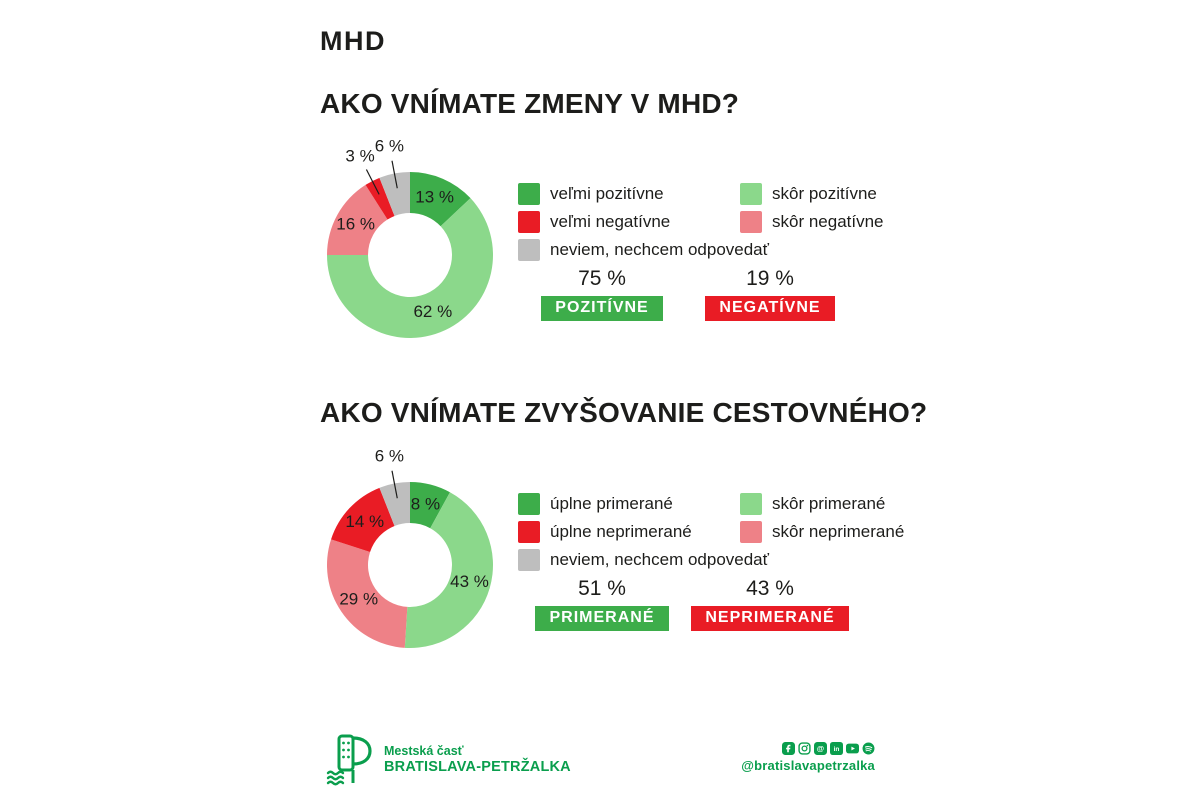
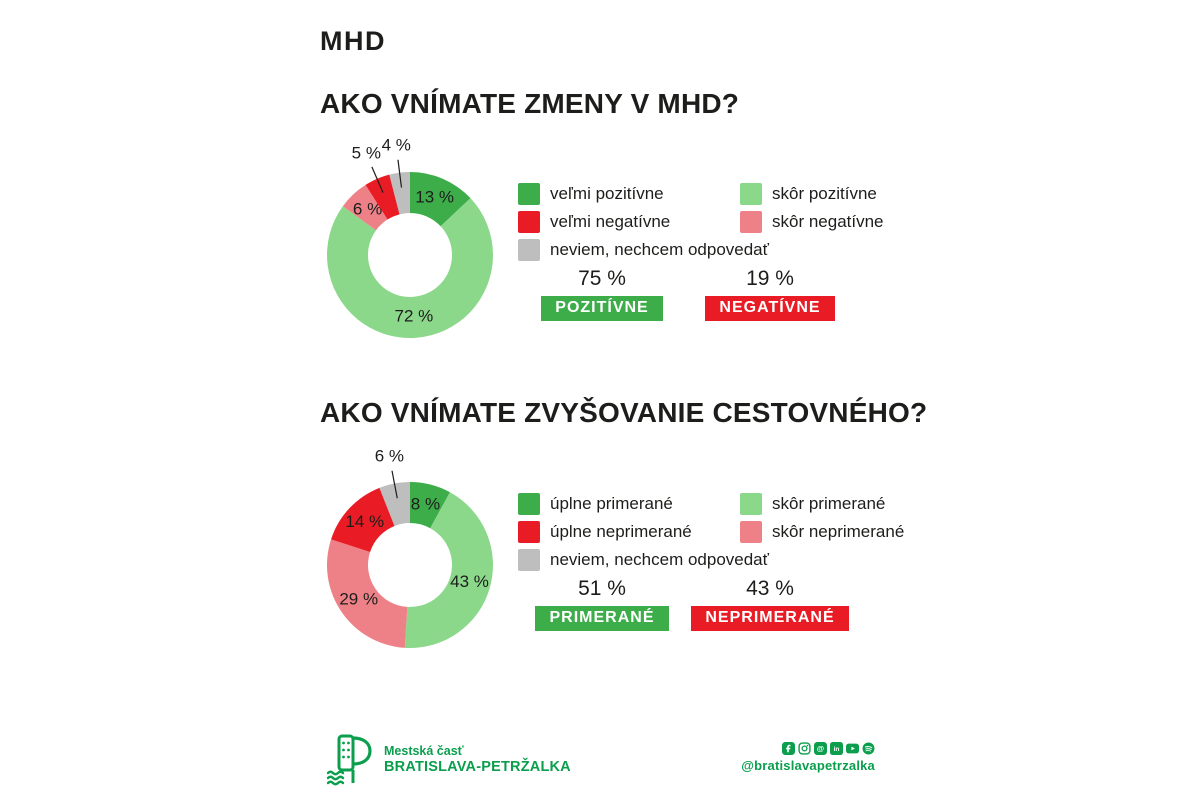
AKO VNÍMATE ZMENY V MHD?/skôr pozitívne: 62 -> 72
AKO VNÍMATE ZMENY V MHD?/skôr negatívne: 16 -> 6
AKO VNÍMATE ZMENY V MHD?/veľmi negatívne: 3 -> 5
AKO VNÍMATE ZMENY V MHD?/neviem, nechcem odpovedať: 6 -> 4
